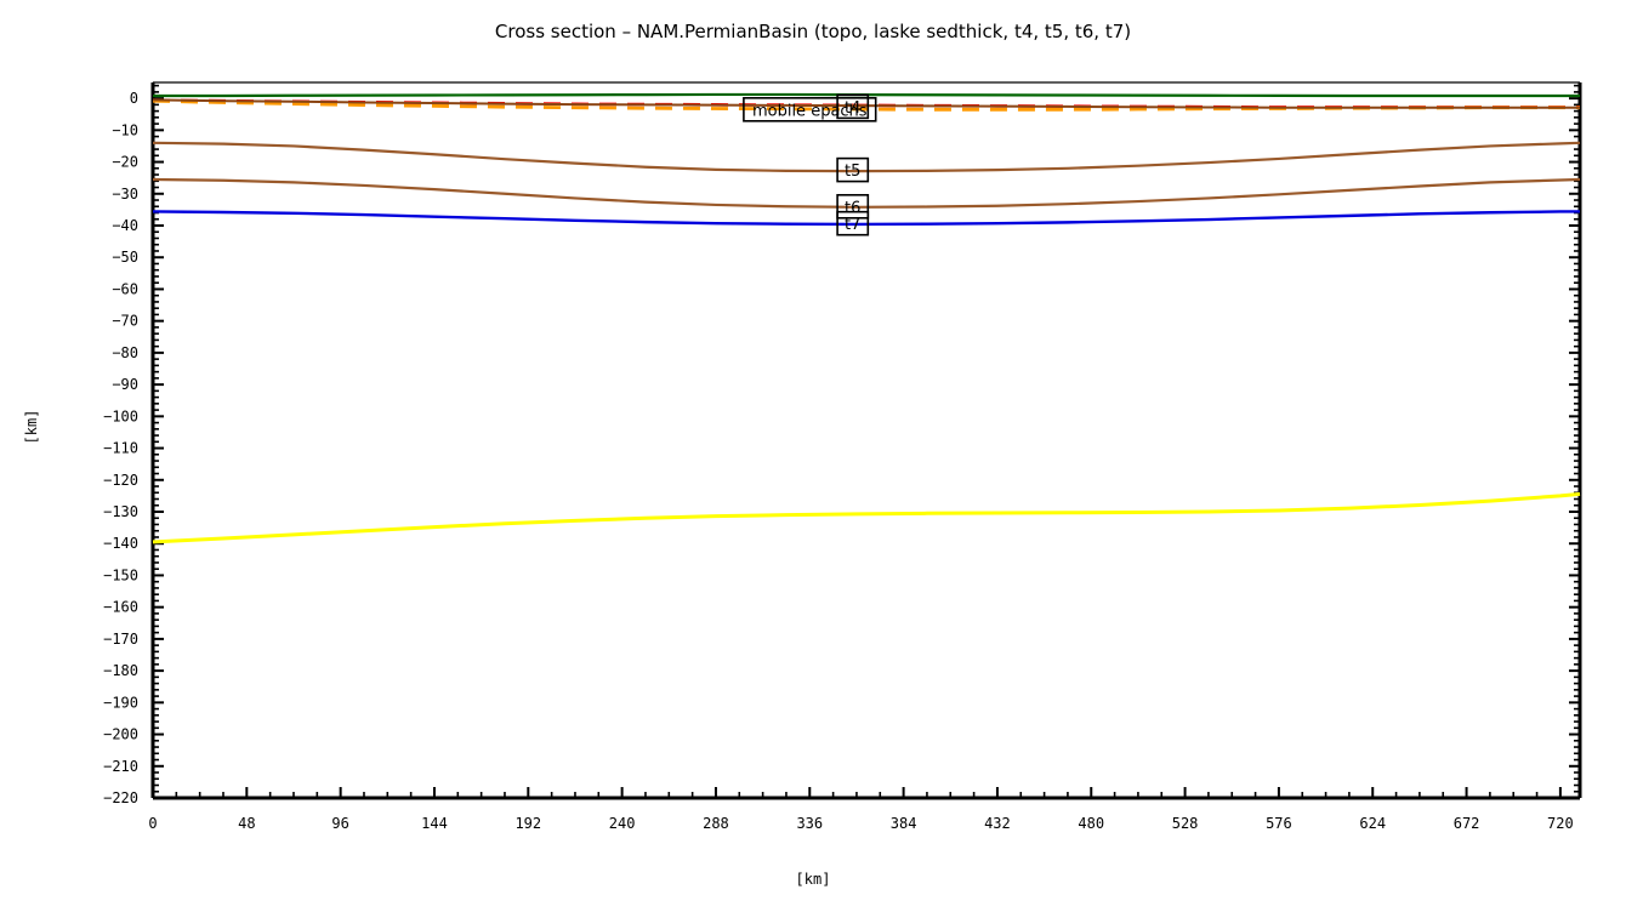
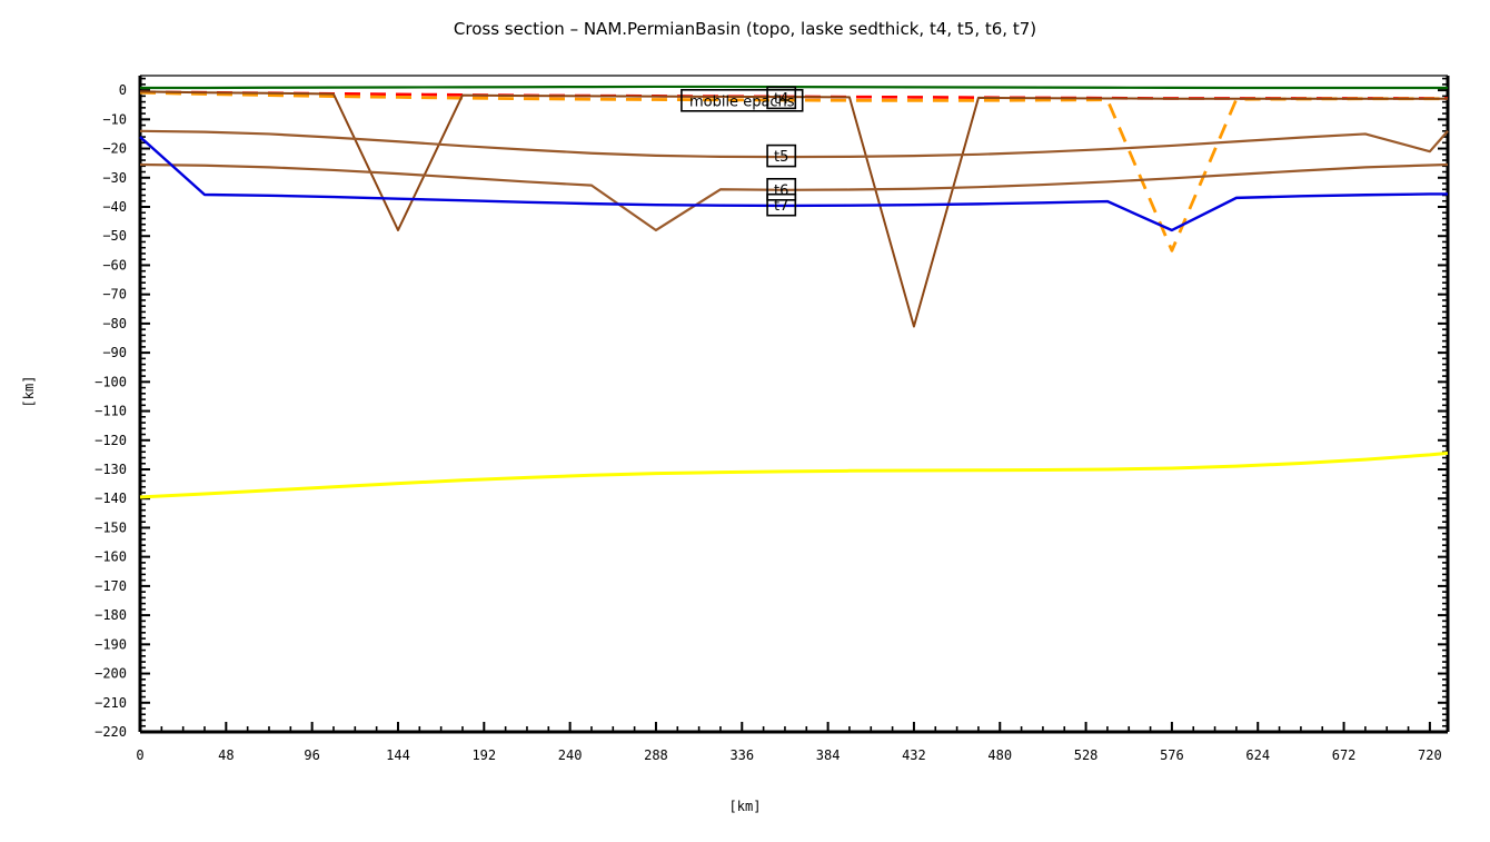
t7/0: -36 -> -16
t4/144: -2 -> -48
t6/288: -34 -> -48
t4/432: -2 -> -81
mobile epachs/576: -3 -> -55
t7/576: -38 -> -48
t5/720: -14 -> -21
